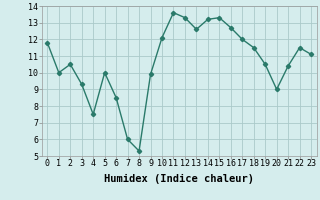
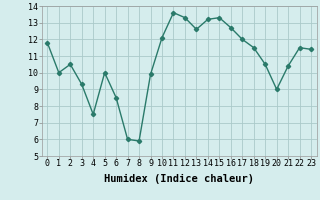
8: 5.3 -> 5.9
23: 11.1 -> 11.4
